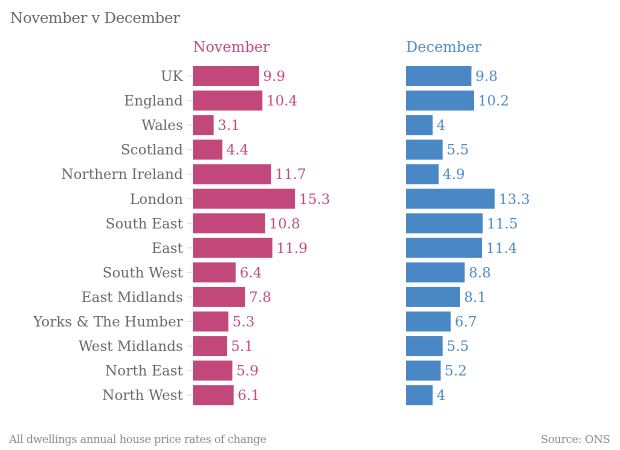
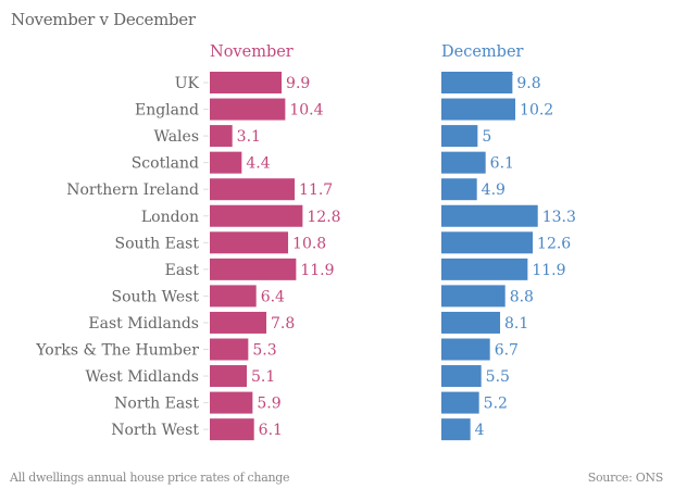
December/Wales: 4 -> 5
December/Scotland: 5.5 -> 6.1
November/London: 15.3 -> 12.8
December/South East: 11.5 -> 12.6
December/East: 11.4 -> 11.9
